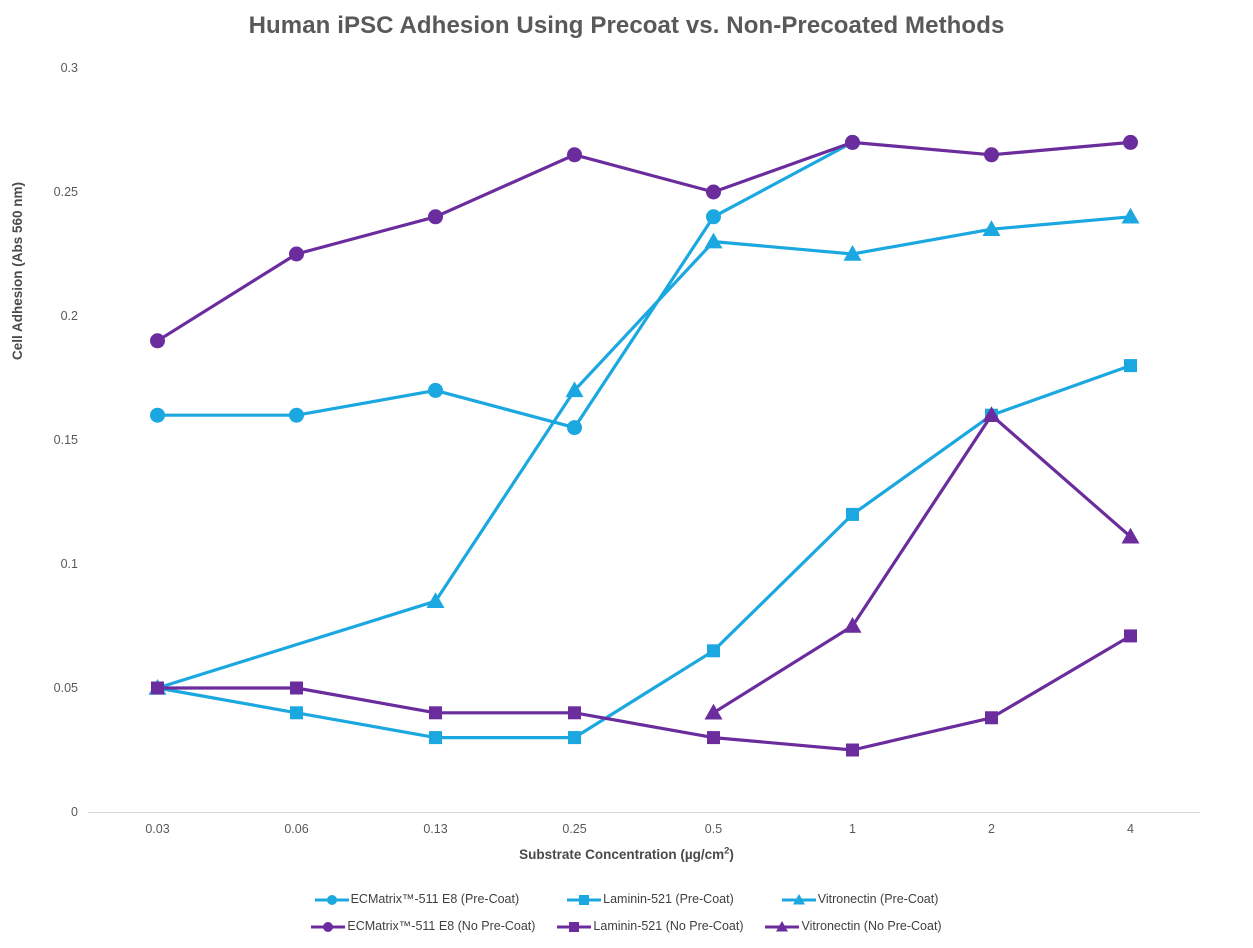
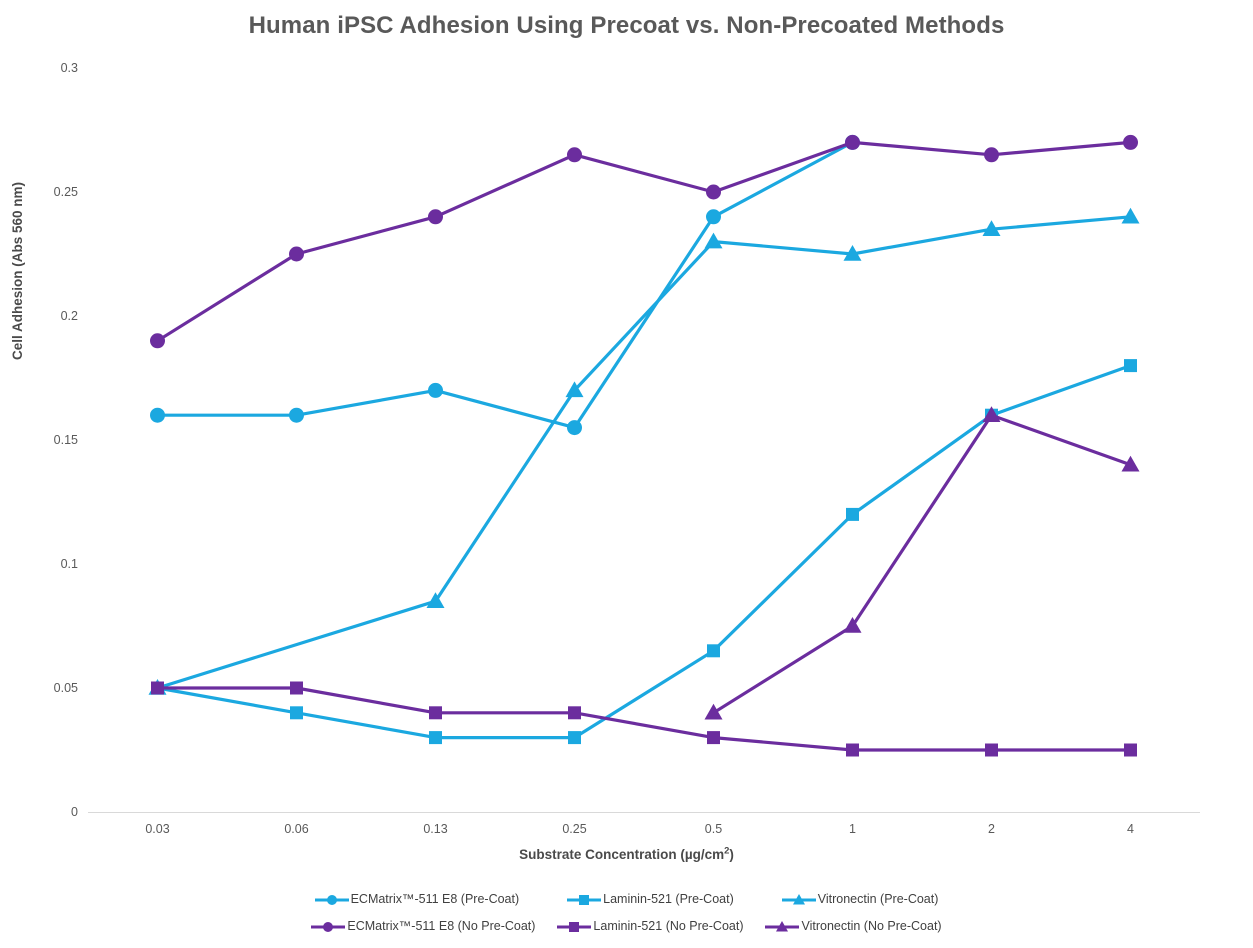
Laminin-521 (No Pre-Coat)/2: 0.038 -> 0.025
Laminin-521 (No Pre-Coat)/4: 0.071 -> 0.025
Vitronectin (No Pre-Coat)/4: 0.111 -> 0.140
